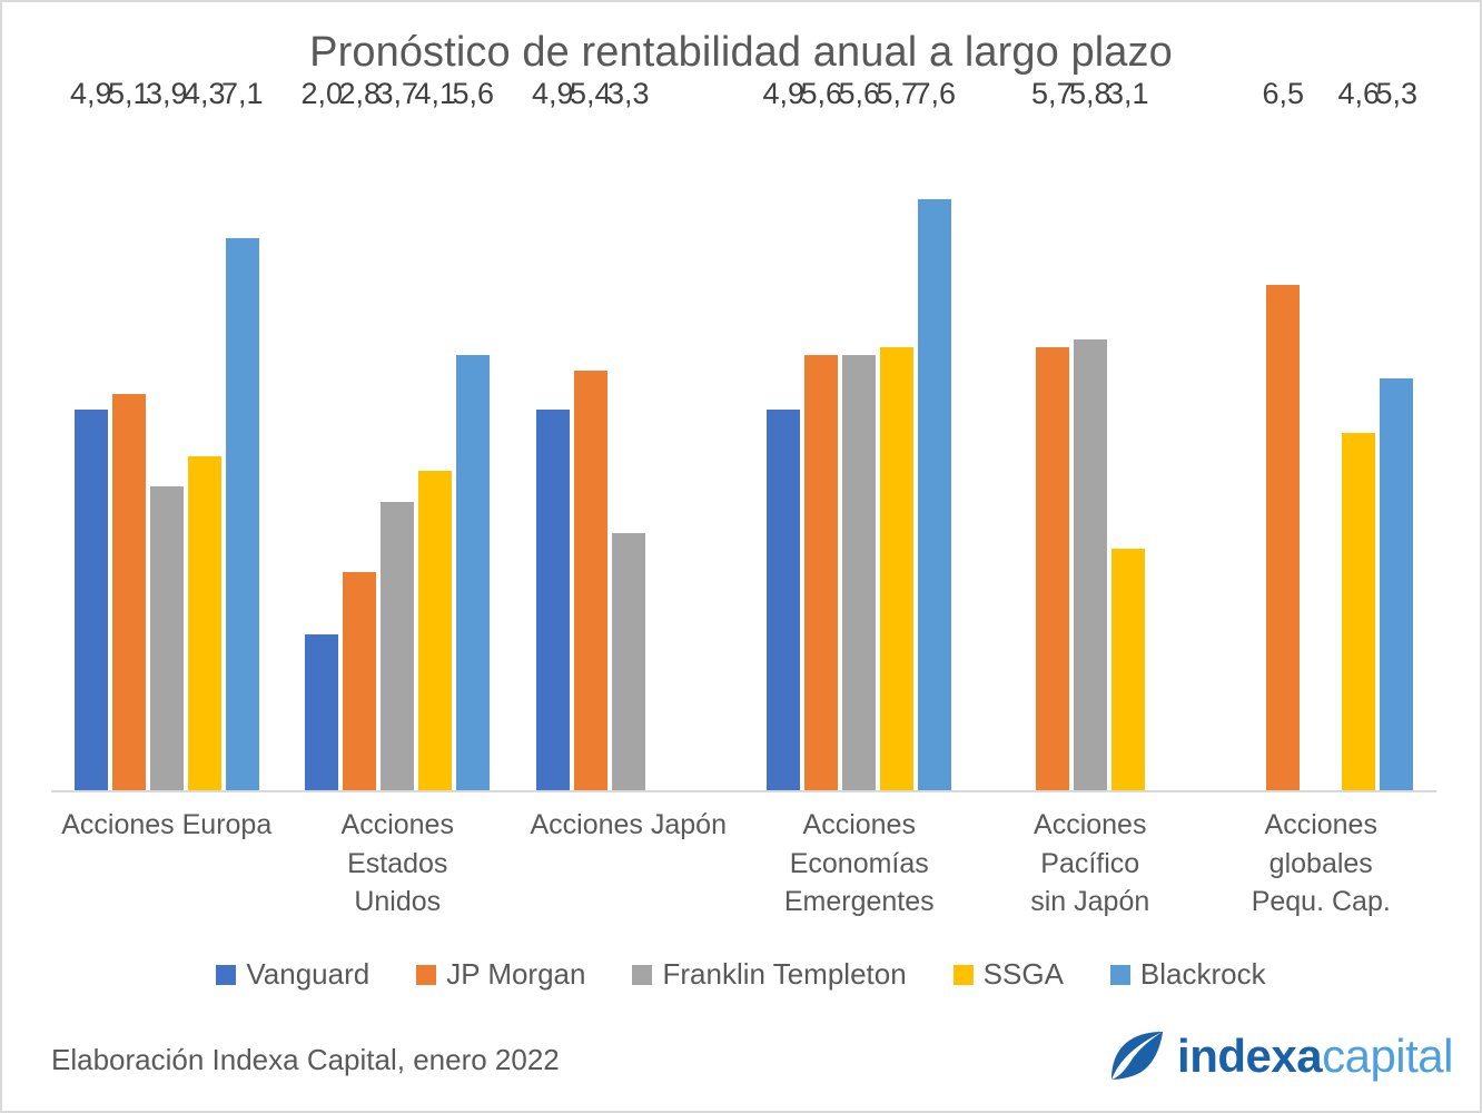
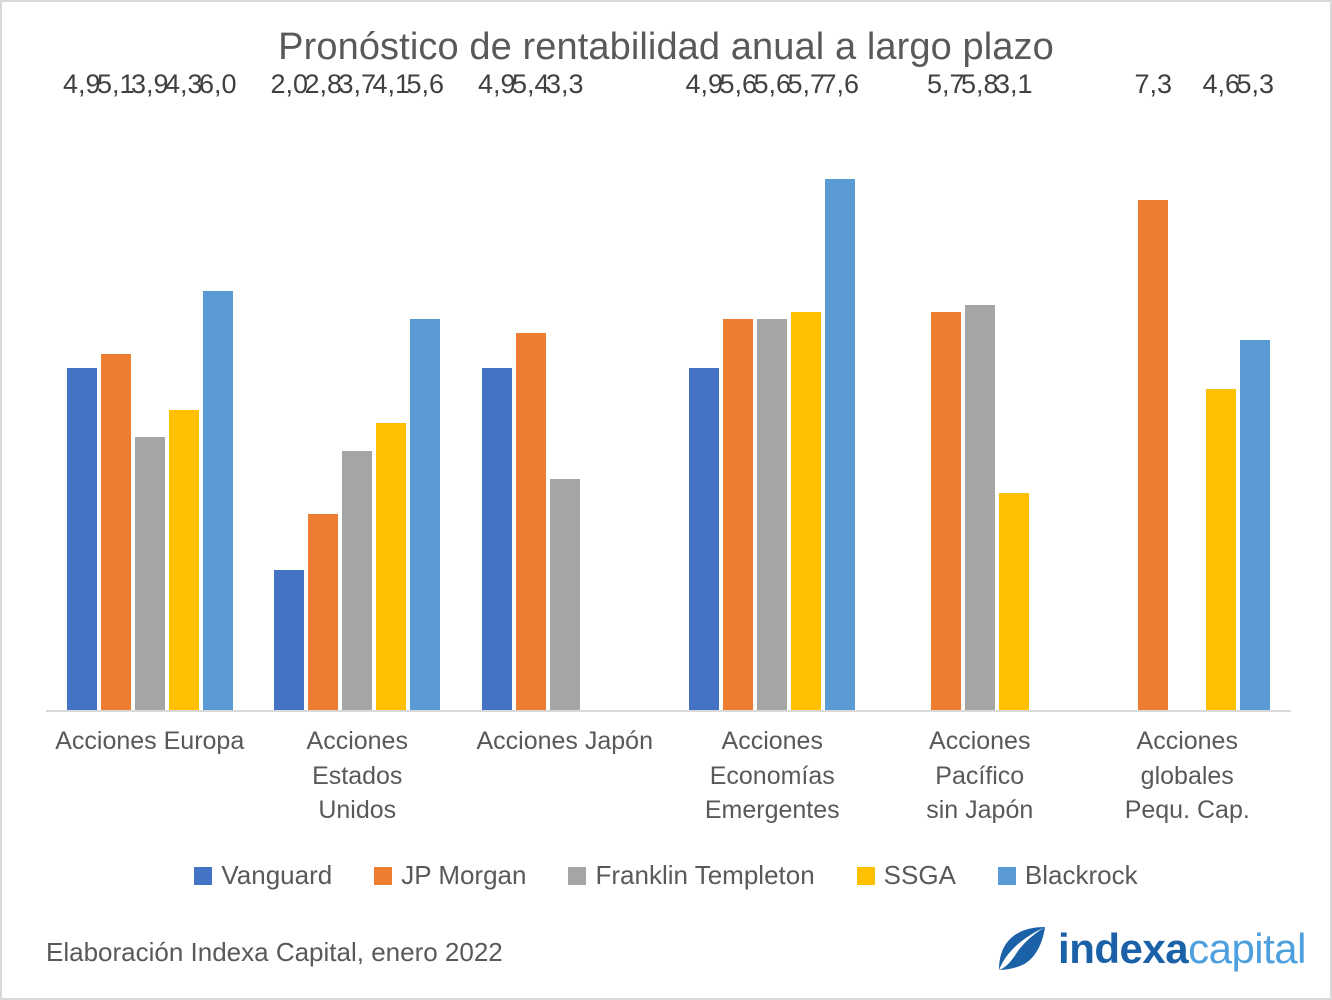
Blackrock/Acciones Europa: 7,1 -> 6,0
JP Morgan/Acciones globales Pequ. Cap.: 6,5 -> 7,3
